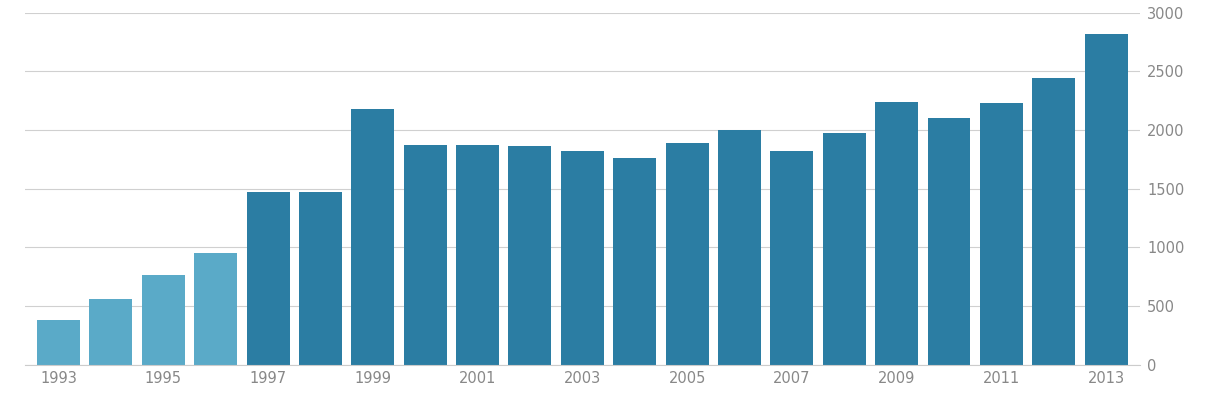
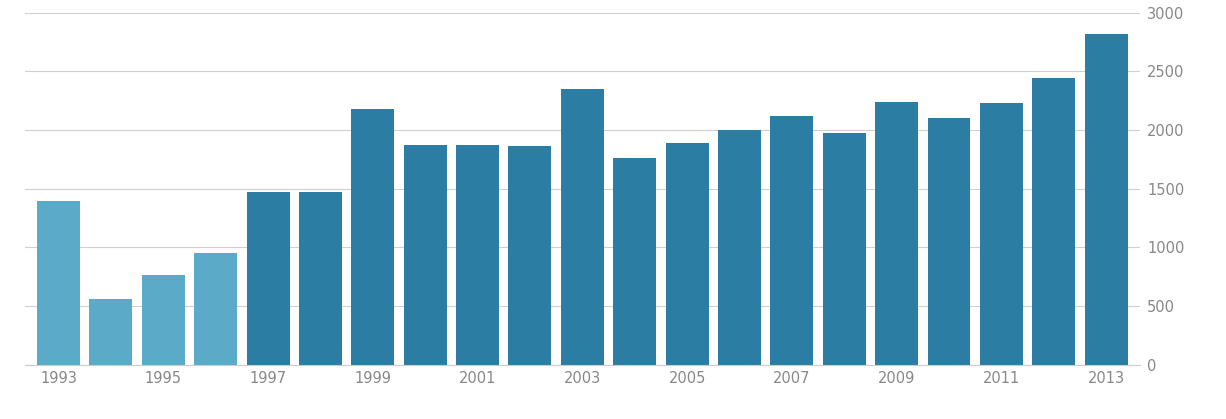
1993: 380 -> 1390
2003: 1820 -> 2350
2007: 1820 -> 2120
